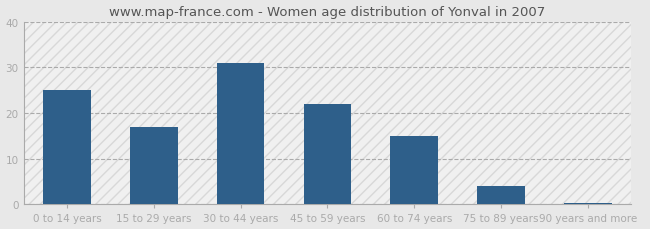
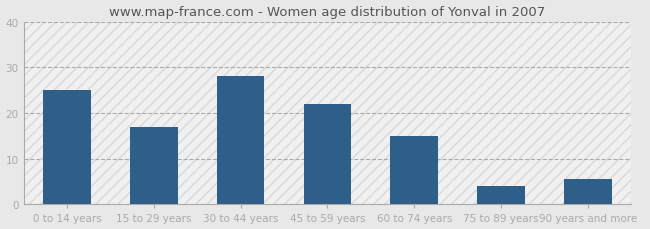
30 to 44 years: 31.0 -> 28.0
90 years and more: 0.4 -> 5.5
